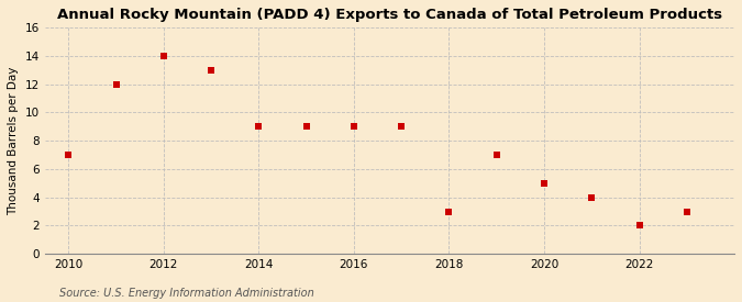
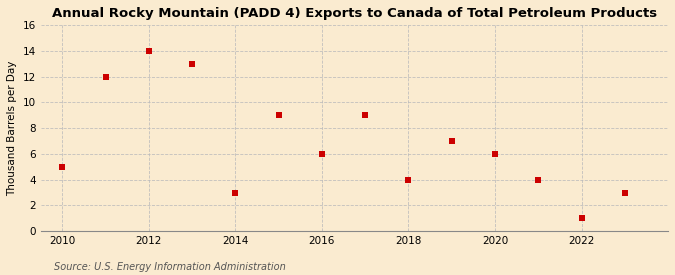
2010: 7 -> 5
2014: 9 -> 3
2016: 9 -> 6
2018: 3 -> 4
2020: 5 -> 6
2022: 2 -> 1
